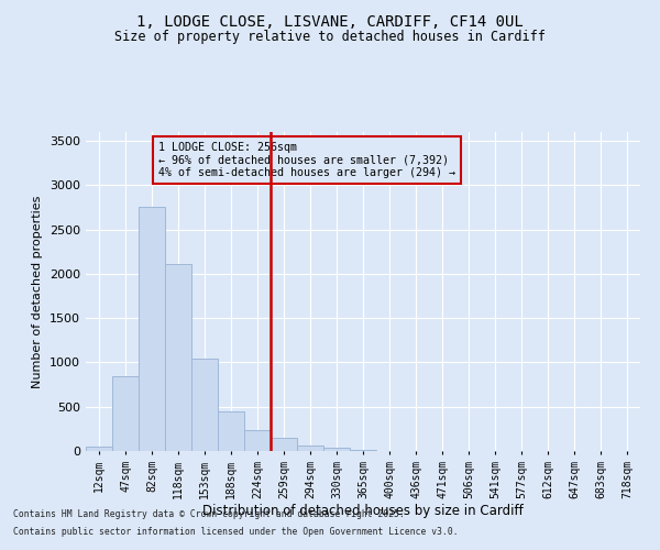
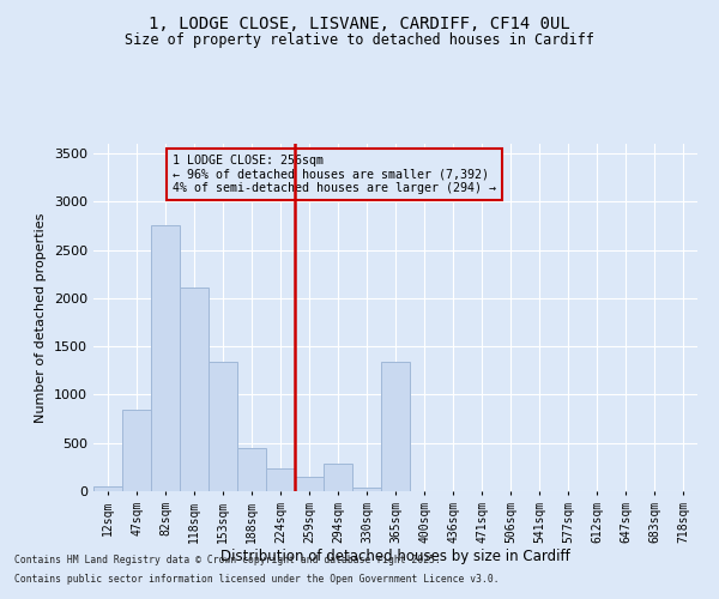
153sqm: 1040 -> 1340
294sqm: 60 -> 280
365sqm: 10 -> 1340
